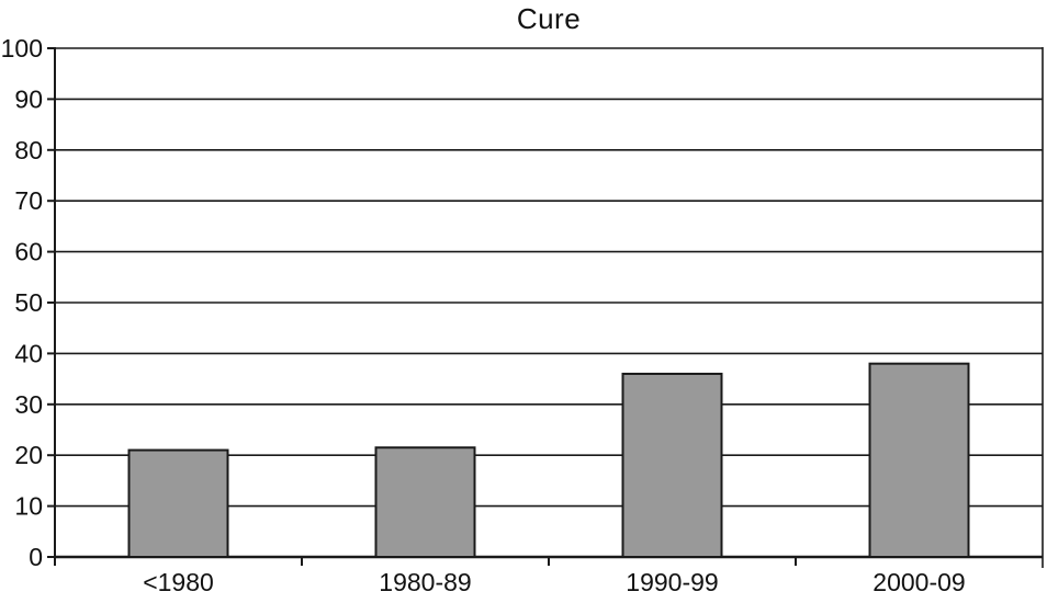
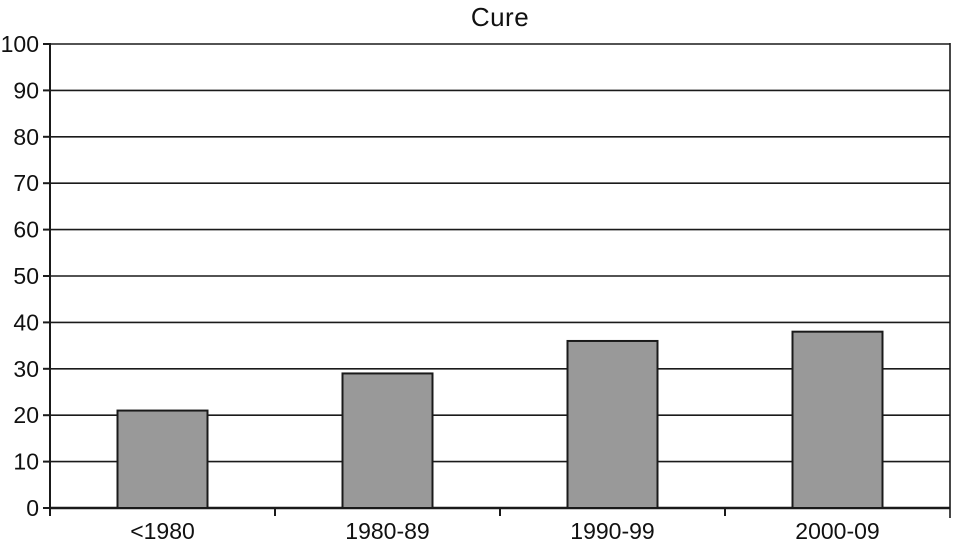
1980-89: 22 -> 29
